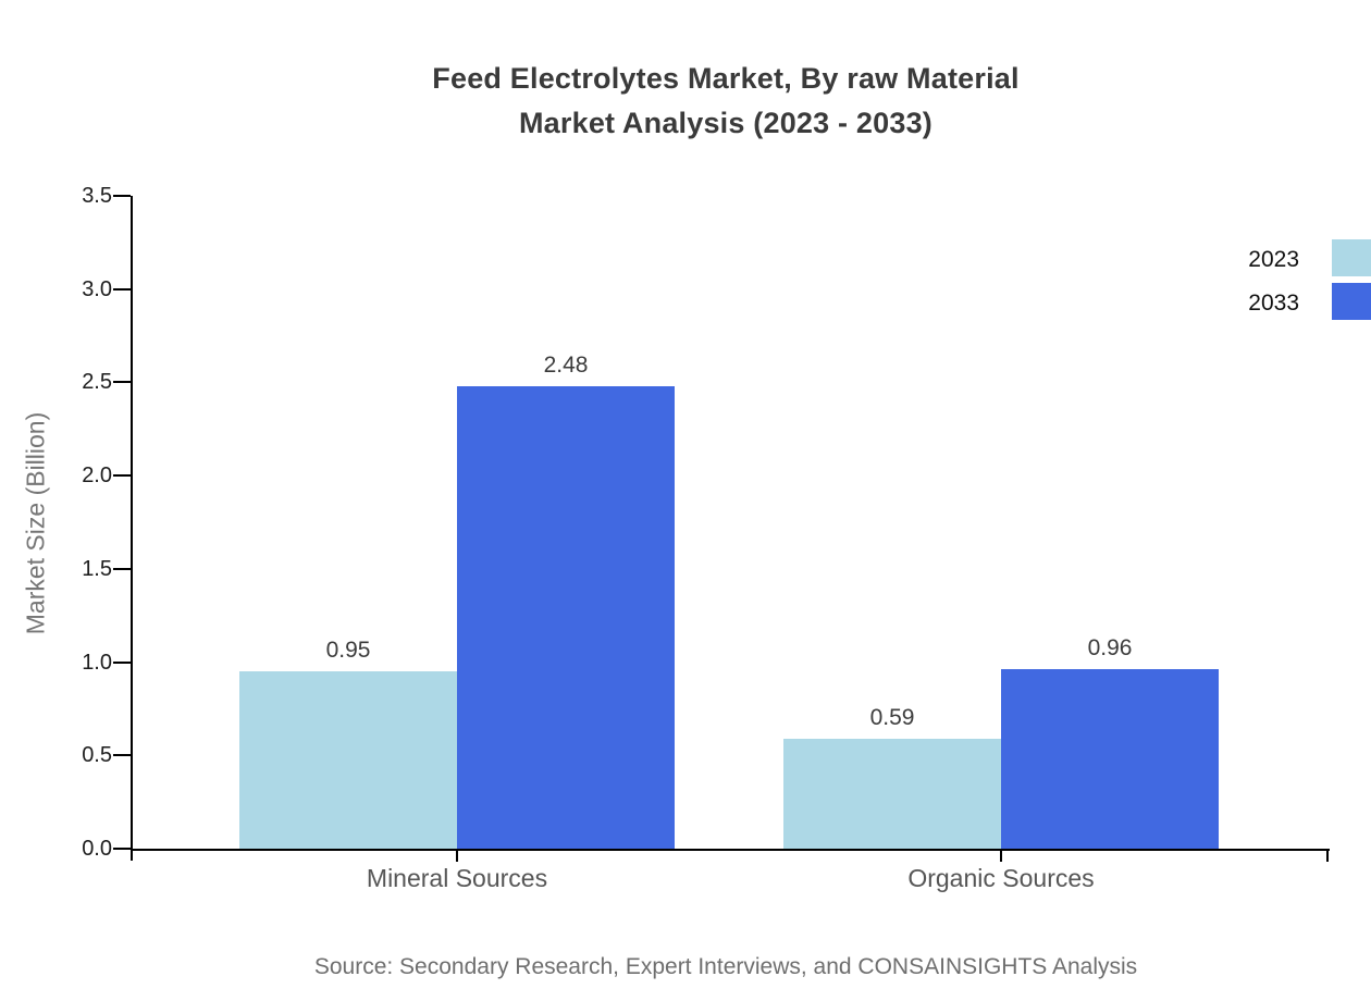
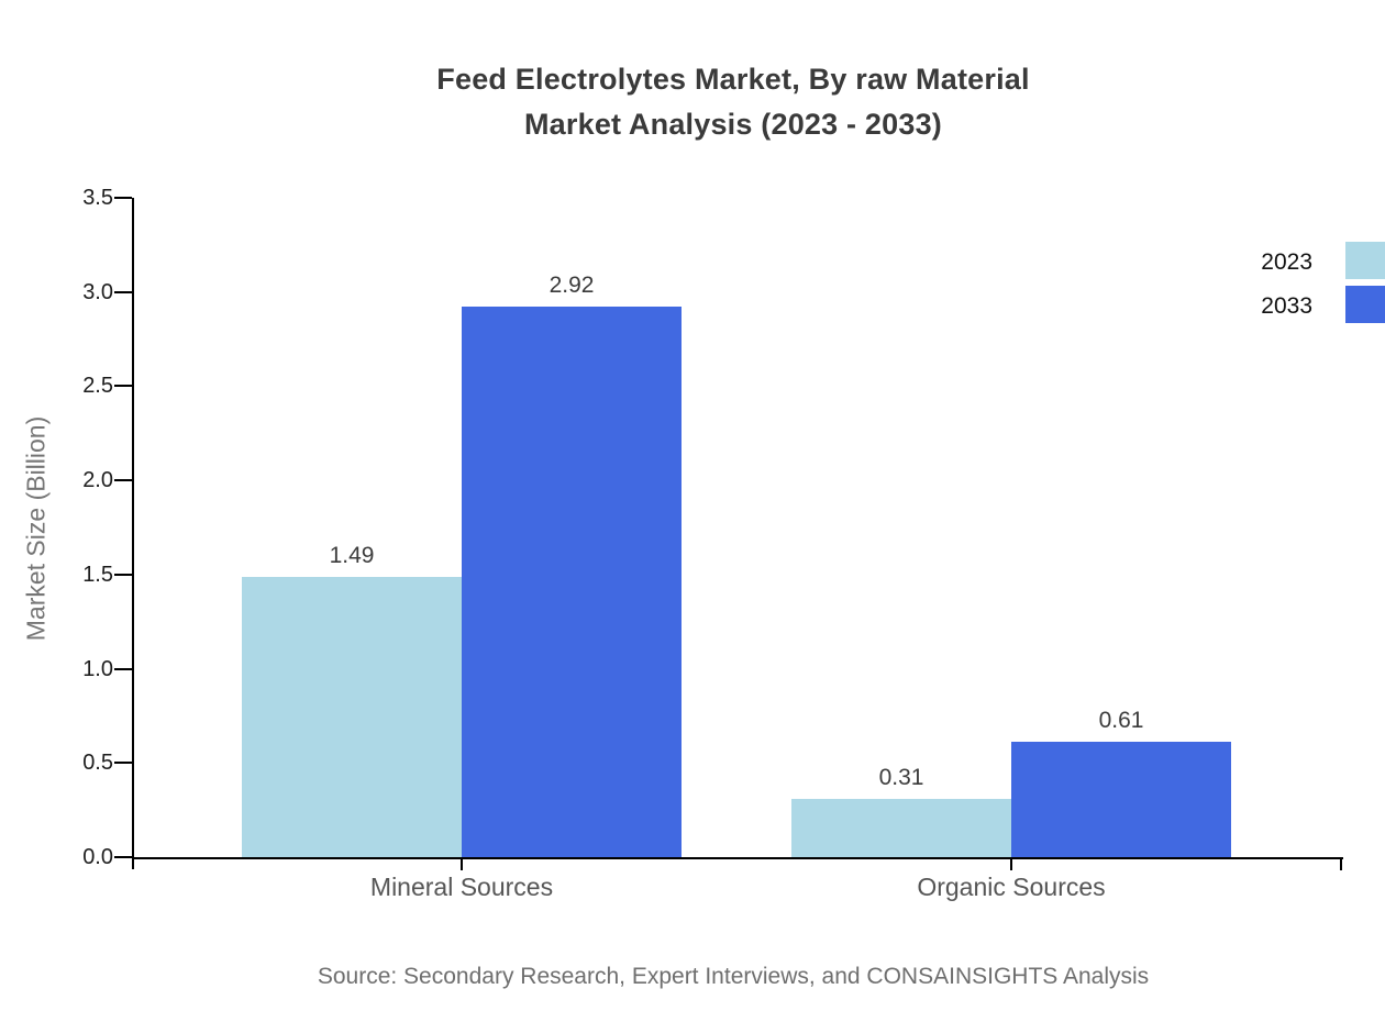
2023/Mineral Sources: 0.95 -> 1.49
2033/Mineral Sources: 2.48 -> 2.92
2023/Organic Sources: 0.59 -> 0.31
2033/Organic Sources: 0.96 -> 0.61
